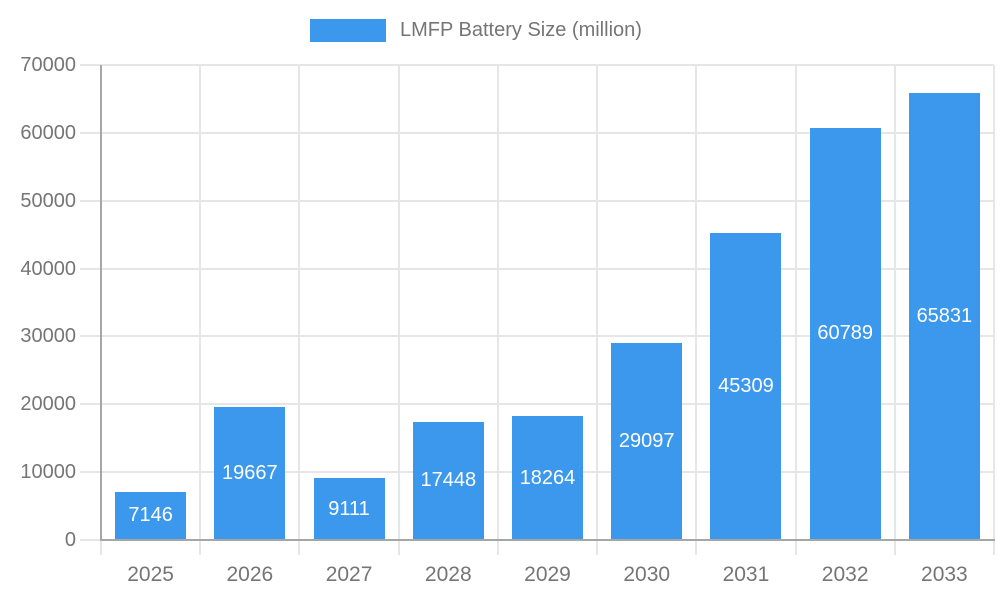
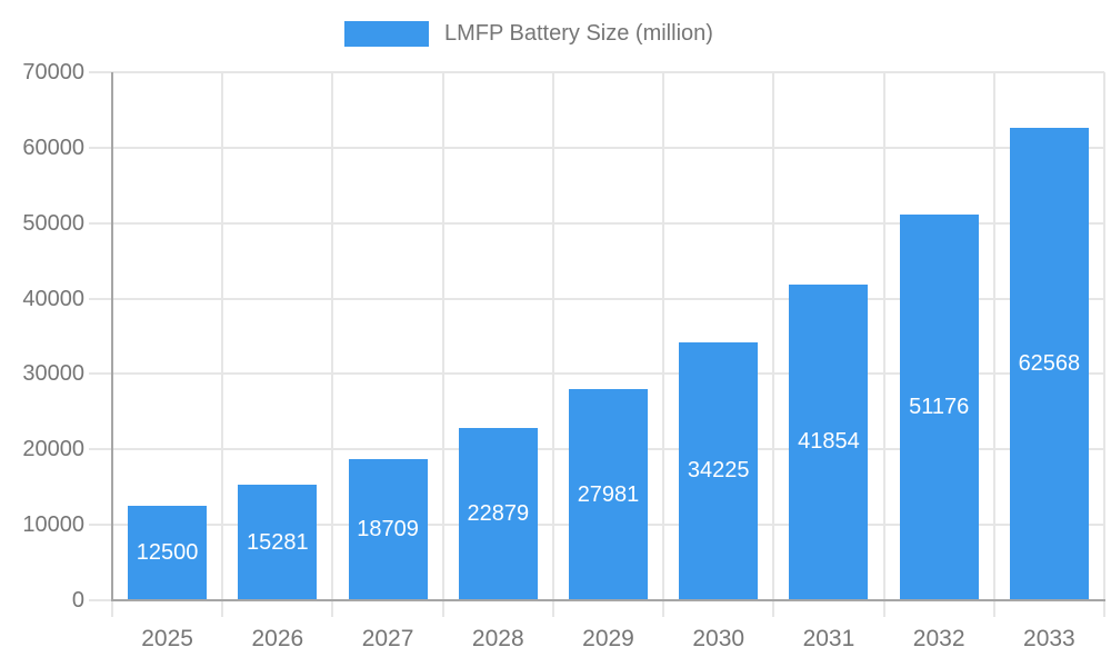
2025: 7146 -> 12500
2026: 19667 -> 15281
2027: 9111 -> 18709
2028: 17448 -> 22879
2029: 18264 -> 27981
2030: 29097 -> 34225
2031: 45309 -> 41854
2032: 60789 -> 51176
2033: 65831 -> 62568
